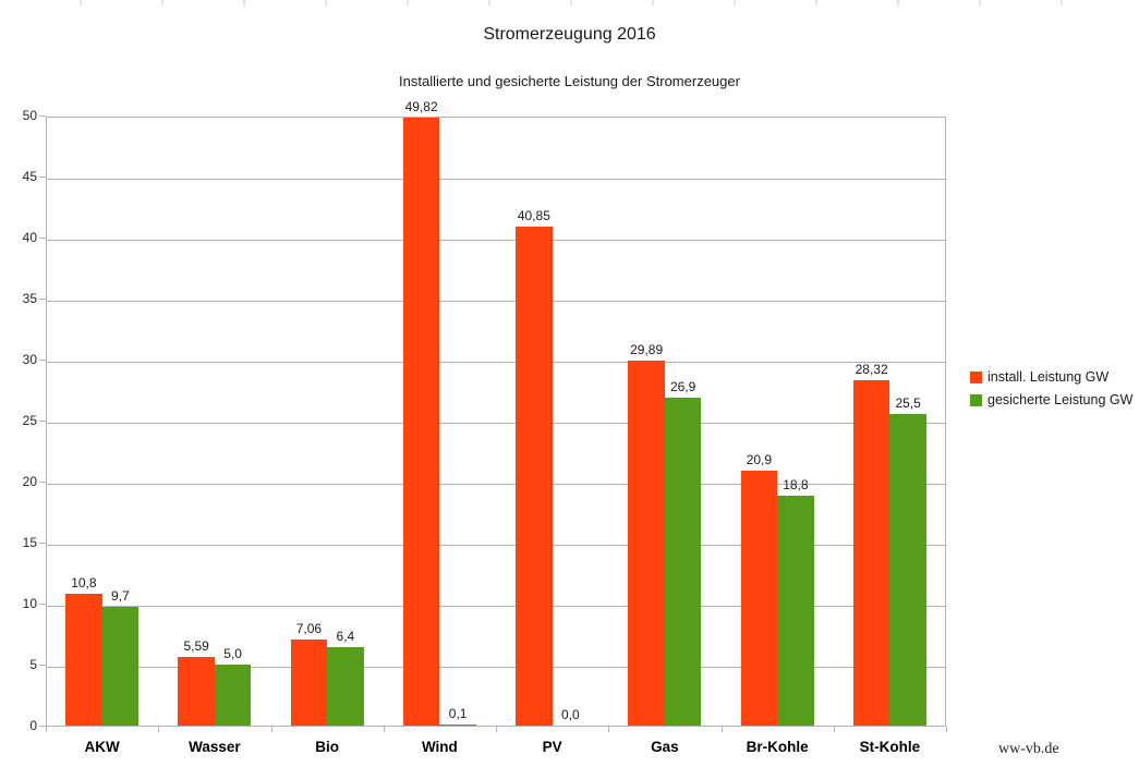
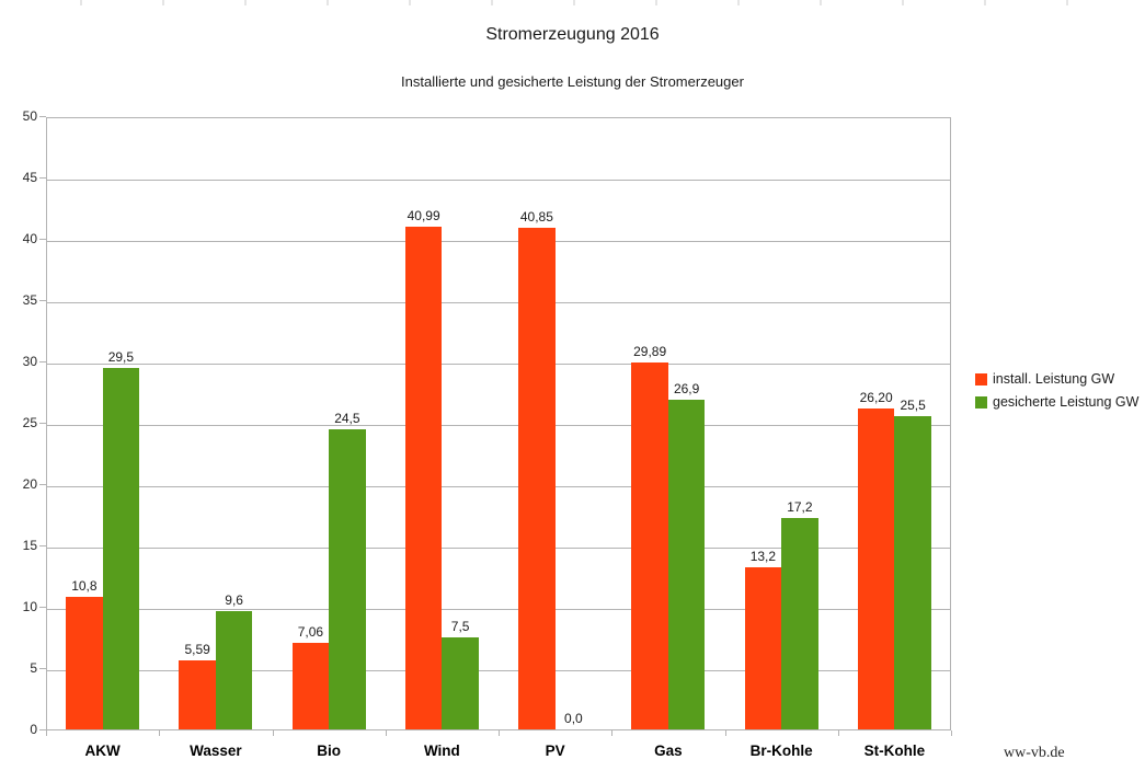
gesicherte Leistung GW/AKW: 9,7 -> 29,5
gesicherte Leistung GW/Wasser: 5,0 -> 9,6
gesicherte Leistung GW/Bio: 6,4 -> 24,5
install. Leistung GW/Wind: 49,82 -> 40,99
gesicherte Leistung GW/Wind: 0,1 -> 7,5
install. Leistung GW/Br-Kohle: 20,9 -> 13,2
gesicherte Leistung GW/Br-Kohle: 18,8 -> 17,2
install. Leistung GW/St-Kohle: 28,32 -> 26,20
